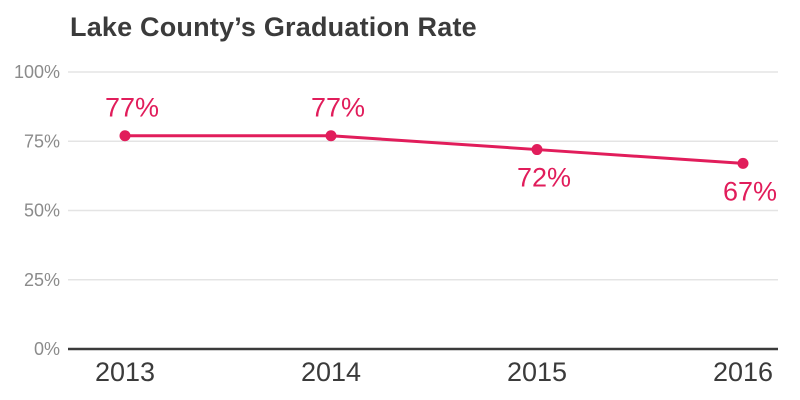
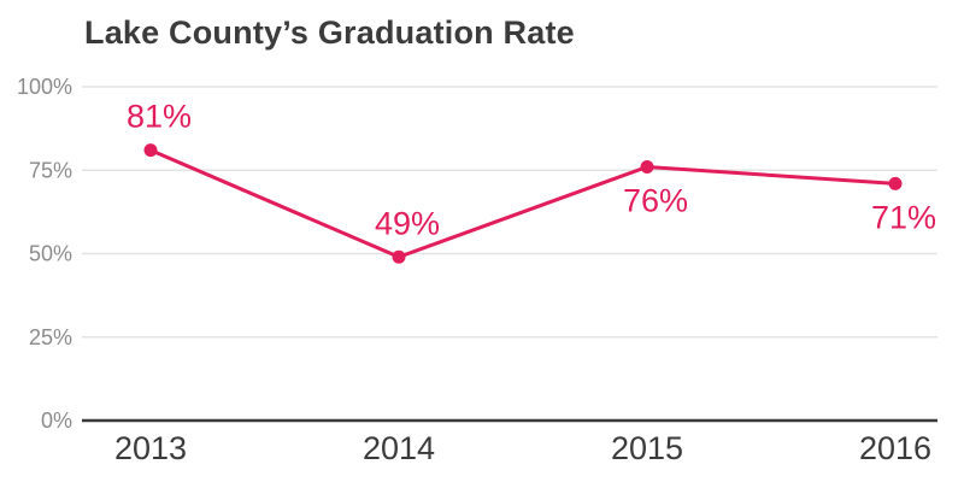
2013: 77% -> 81%
2014: 77% -> 49%
2015: 72% -> 76%
2016: 67% -> 71%
